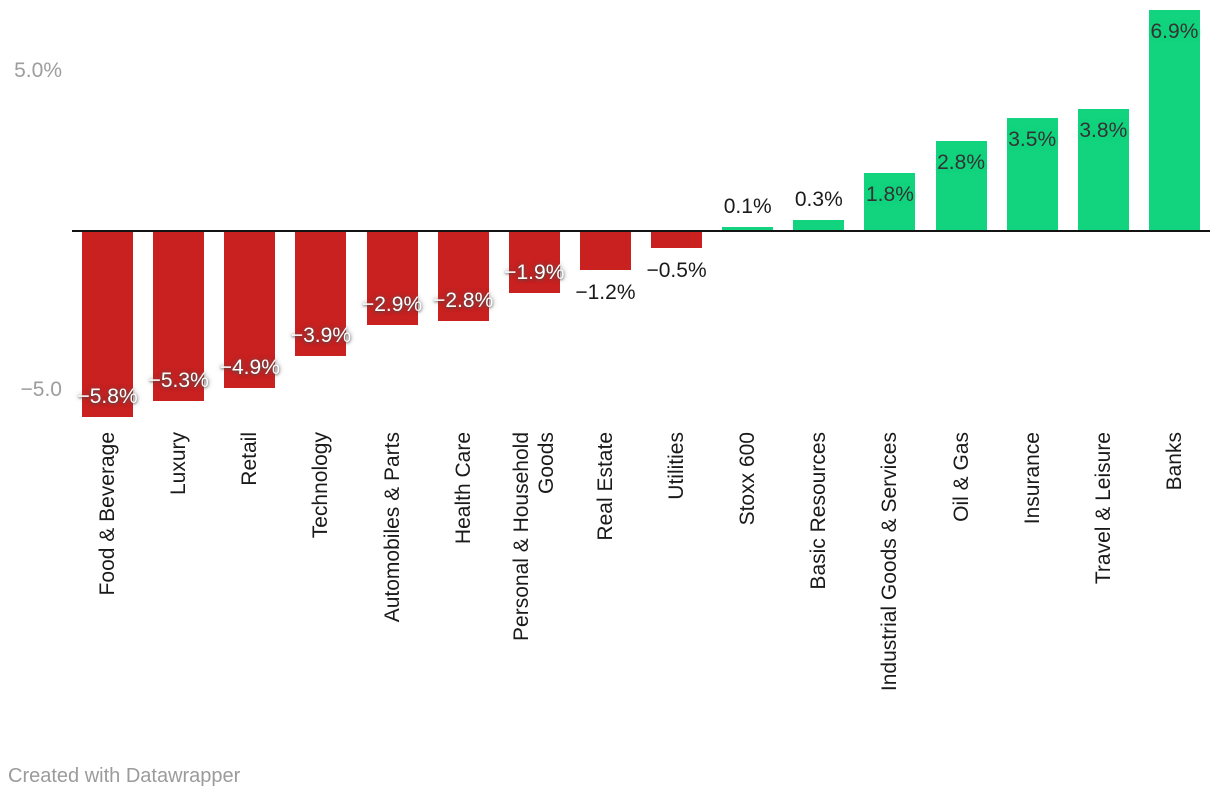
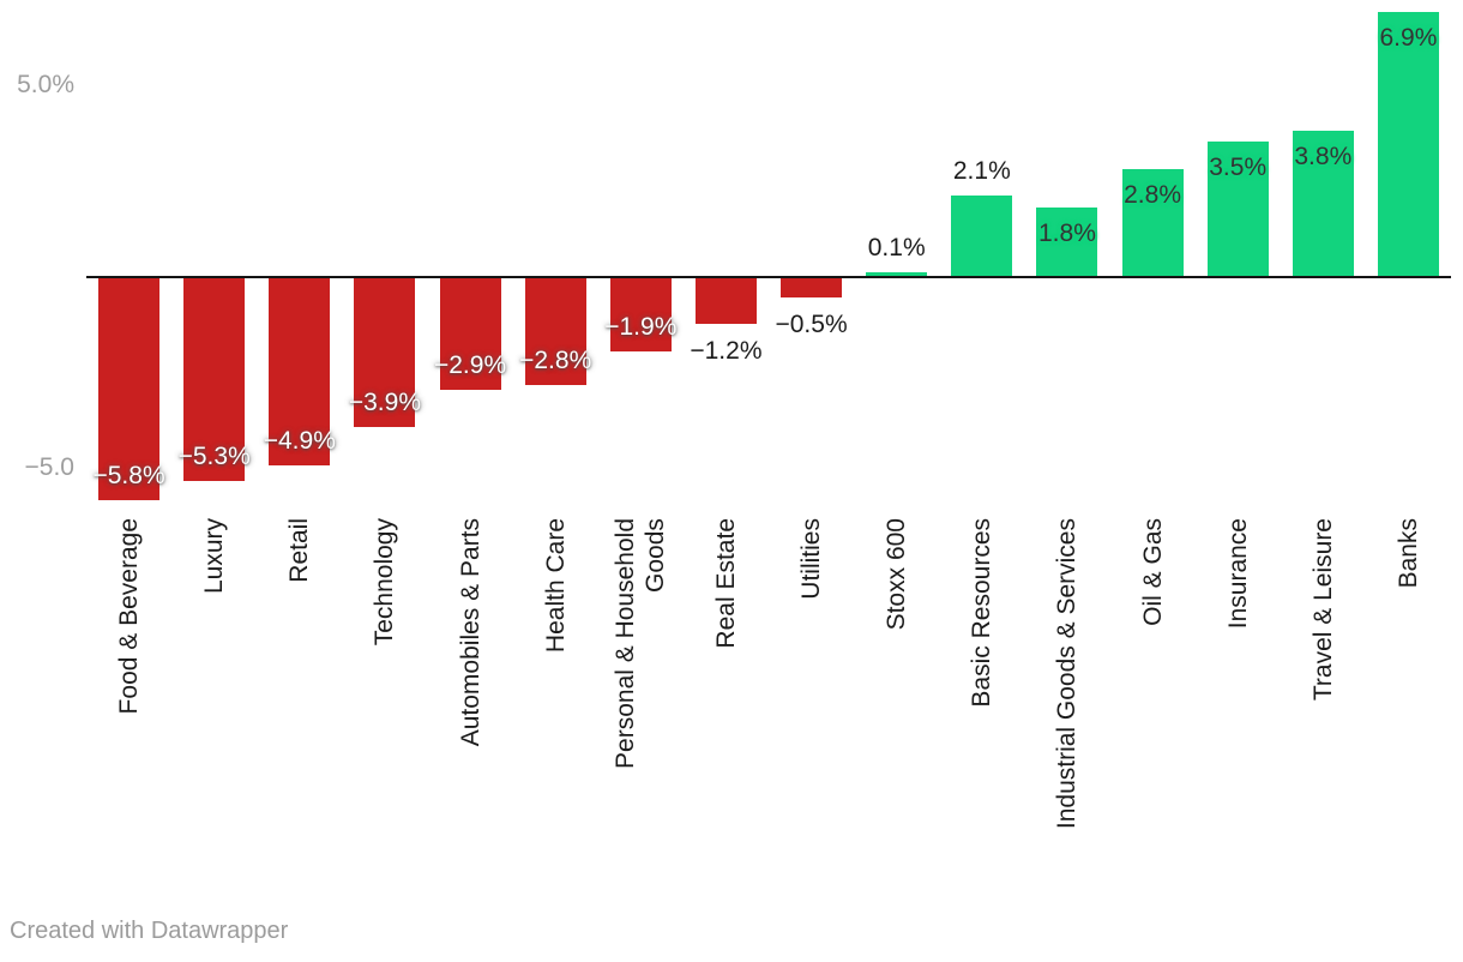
Basic Resources: 0.3% -> 2.1%
